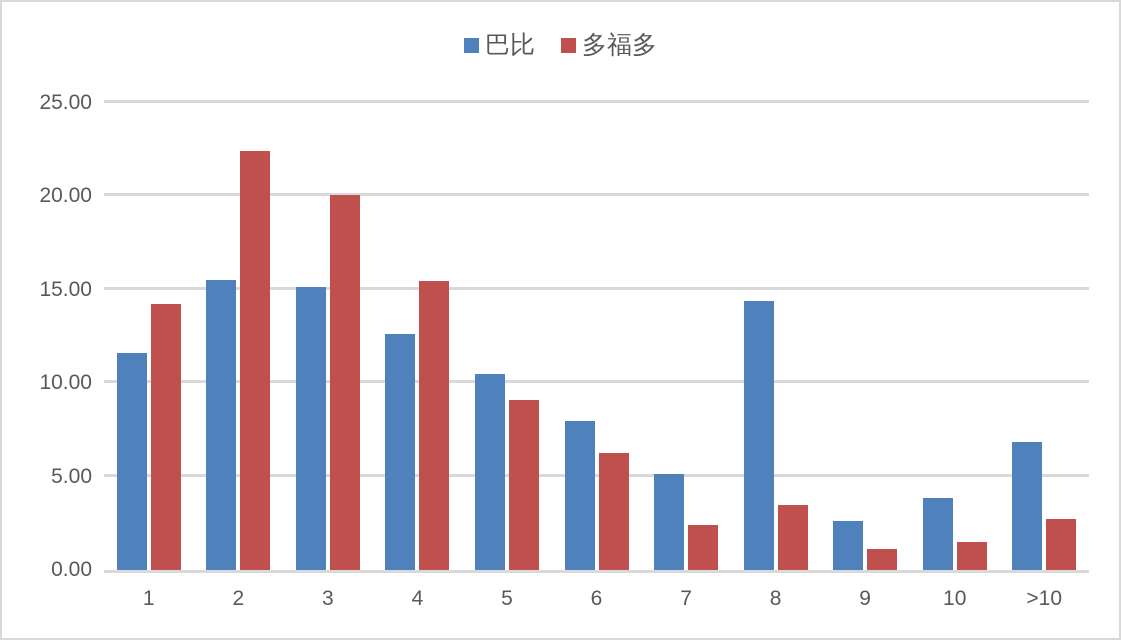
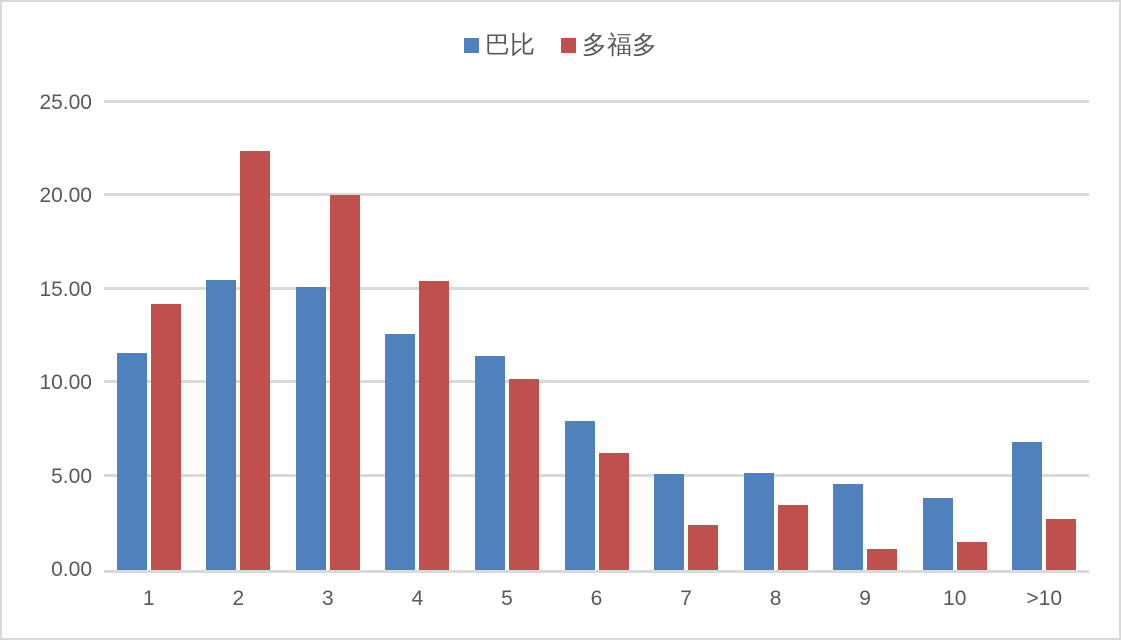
巴比/5: 10.5 -> 11.4
多福多/5: 9.1 -> 10.2
巴比/8: 14.4 -> 5.2
巴比/9: 2.6 -> 4.6
